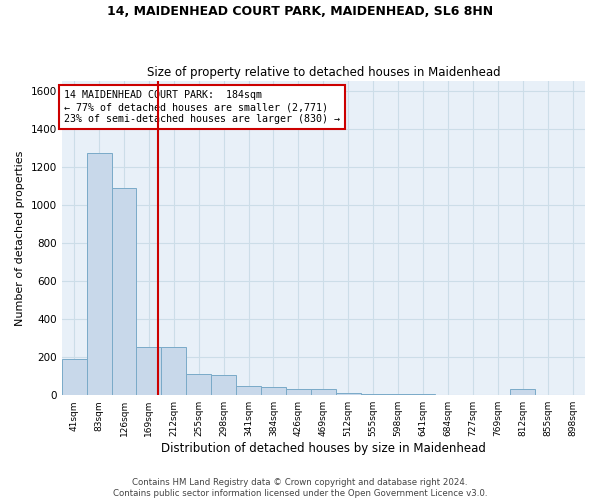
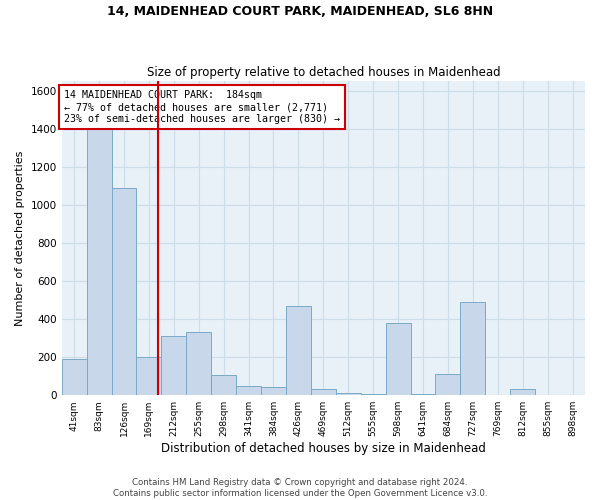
83sqm: 1270 -> 1410
169sqm: 260 -> 200
212sqm: 260 -> 310
255sqm: 110 -> 330
426sqm: 40 -> 470
598sqm: 0 -> 380
684sqm: 0 -> 110
727sqm: 0 -> 490
